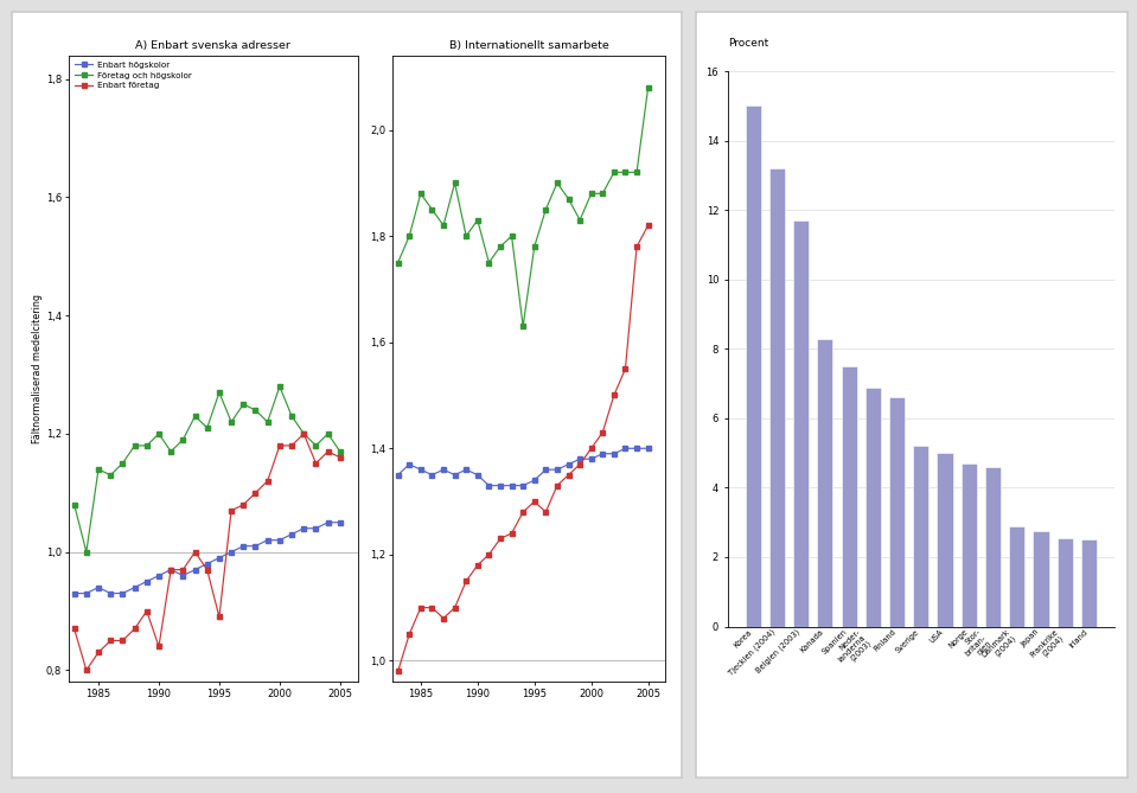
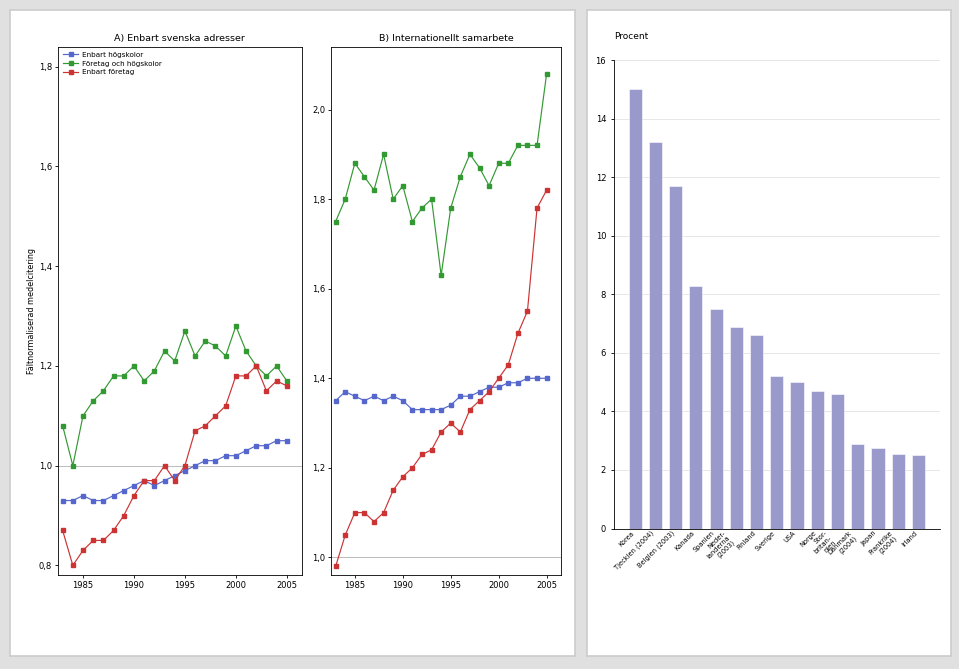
A) Enbart svenska adresser/Företag och högskolor/1985: 1,14 -> 1,10
A) Enbart svenska adresser/Enbart företag/1990: 0,84 -> 0,94
A) Enbart svenska adresser/Enbart företag/1995: 0,89 -> 1,00
